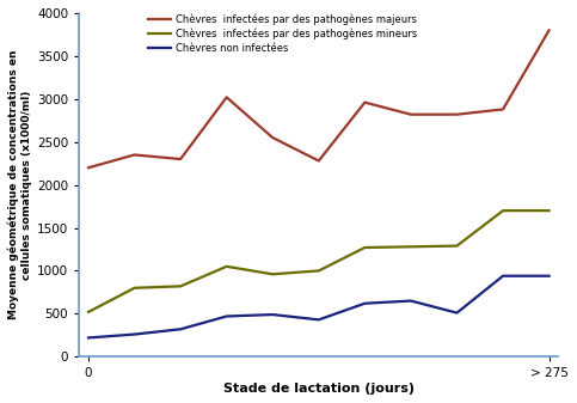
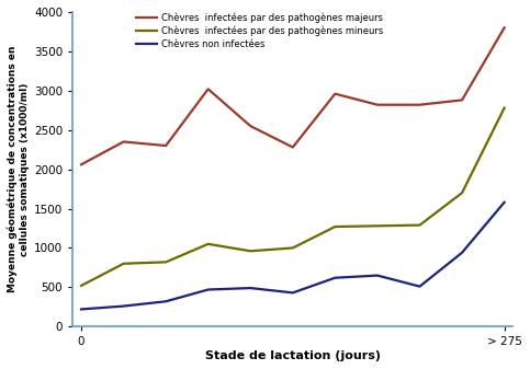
Chèvres infectées par des pathogènes majeurs/0: 2200 -> 2060
Chèvres infectées par des pathogènes mineurs/> 275: 1700 -> 2780
Chèvres non infectées/> 275: 940 -> 1580
